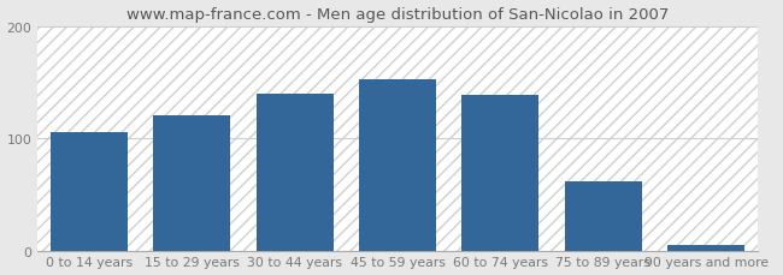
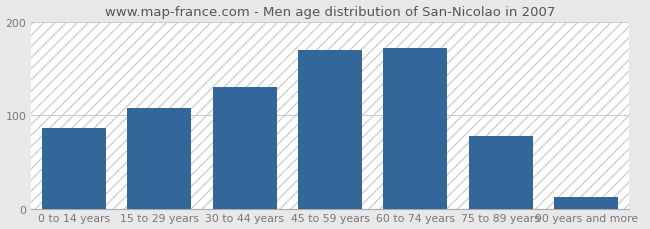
0 to 14 years: 105 -> 86
15 to 29 years: 120 -> 108
30 to 44 years: 140 -> 130
45 to 59 years: 152 -> 170
60 to 74 years: 138 -> 172
75 to 89 years: 62 -> 78
90 years and more: 5 -> 12
